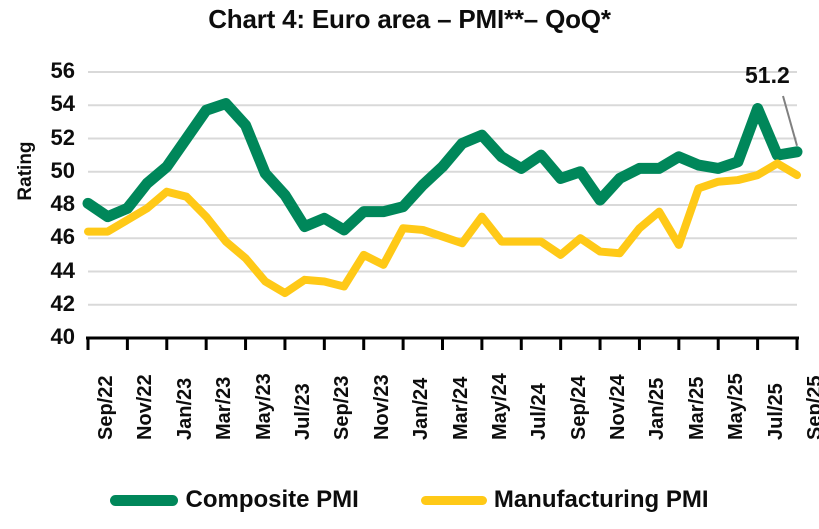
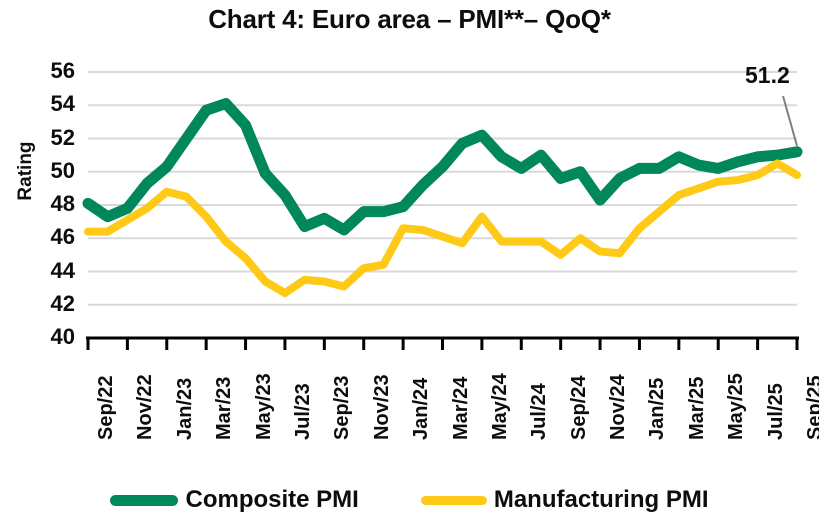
Manufacturing PMI/Nov/23: 45.0 -> 44.2
Manufacturing PMI/Mar/25: 45.6 -> 48.6
Composite PMI/Jul/25: 53.8 -> 50.9
